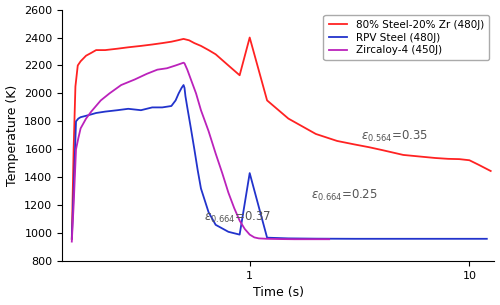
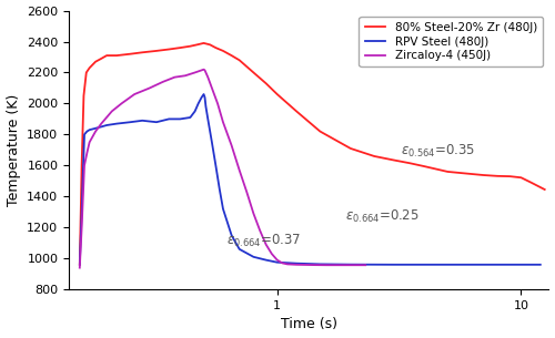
80% Steel-20% Zr (480J)/1: 2400 -> 2060
RPV Steel (480J)/1: 1430 -> 980
